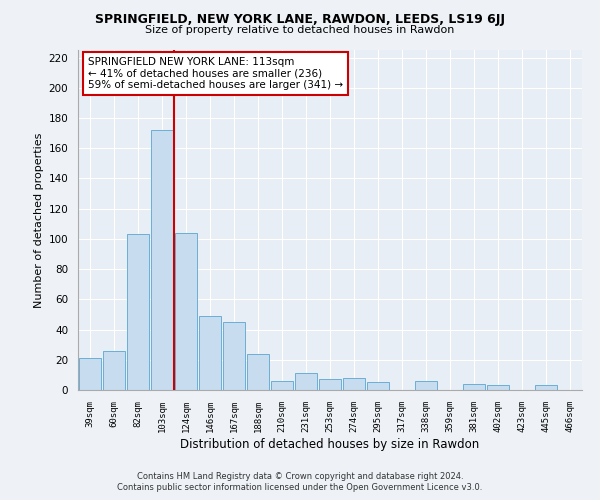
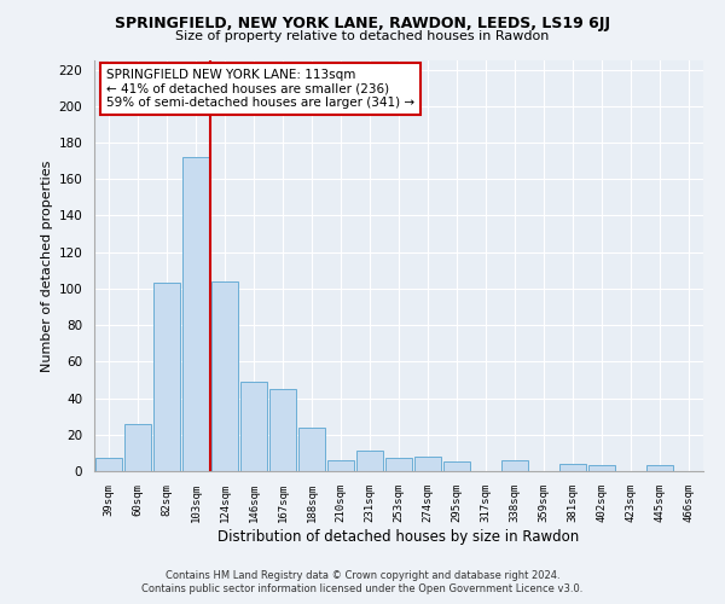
39sqm: 21 -> 7
